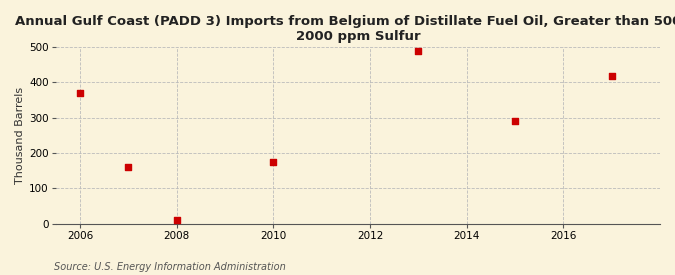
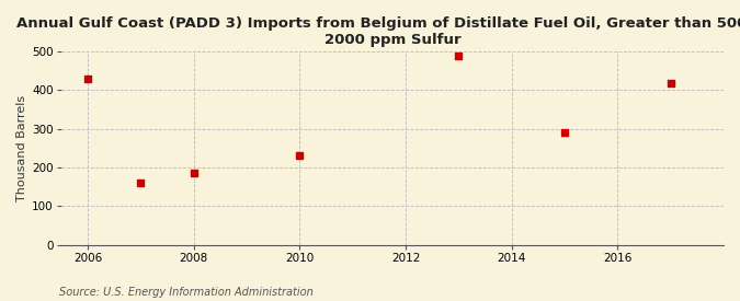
2006: 370 -> 430
2008: 10 -> 185
2010: 175 -> 230
